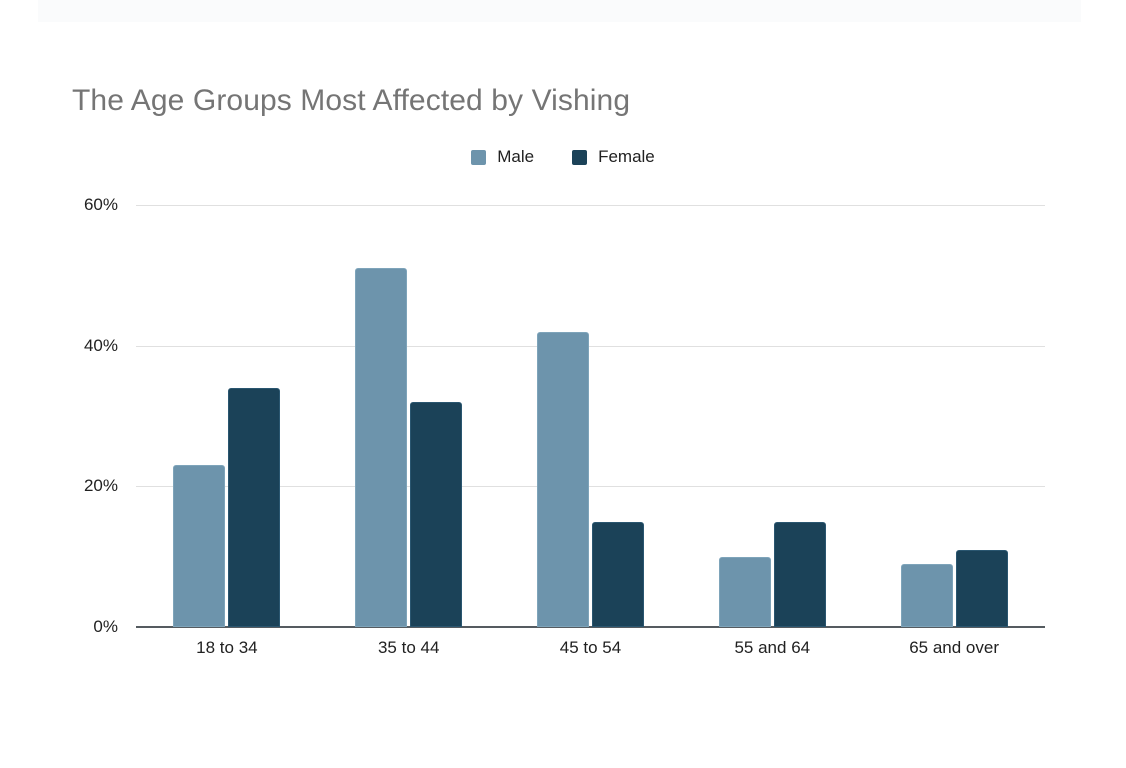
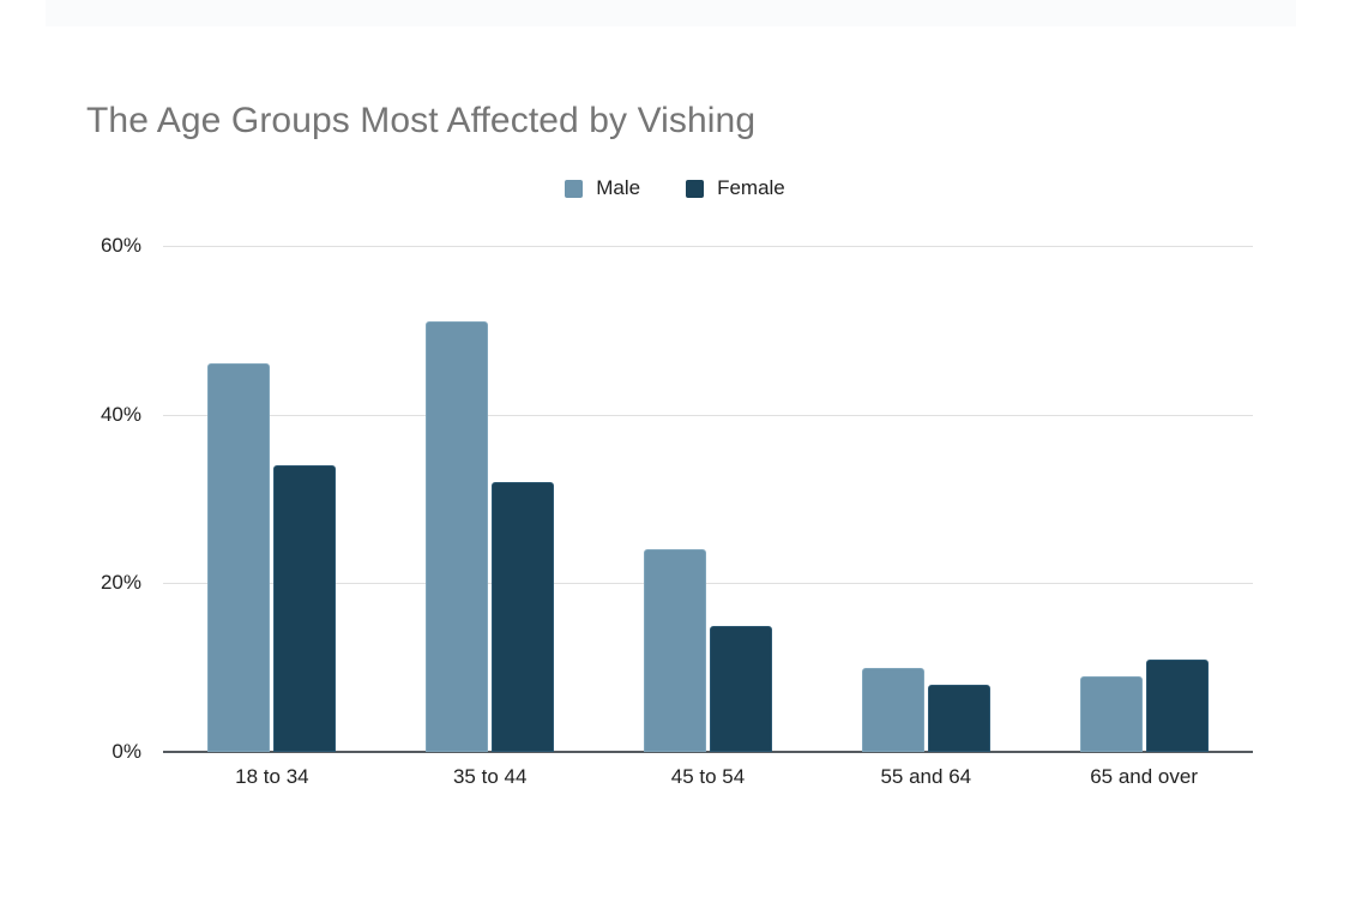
Male/18 to 34: 23% -> 46%
Male/45 to 54: 42% -> 24%
Female/55 and 64: 15% -> 8%
